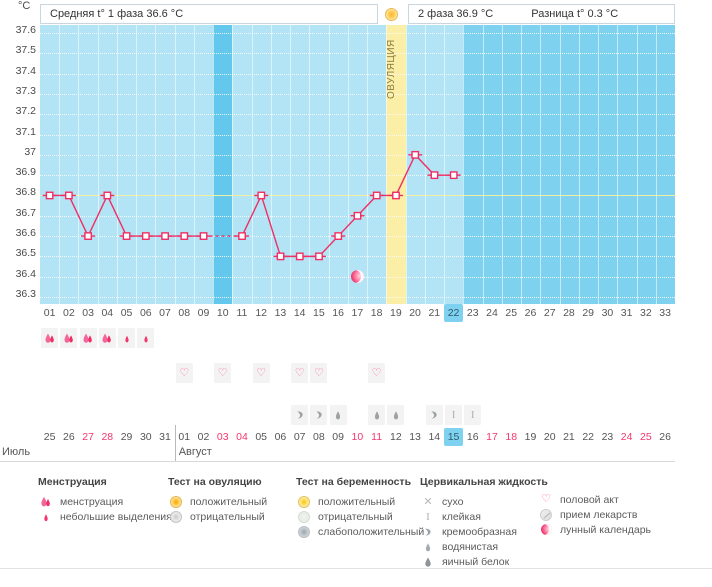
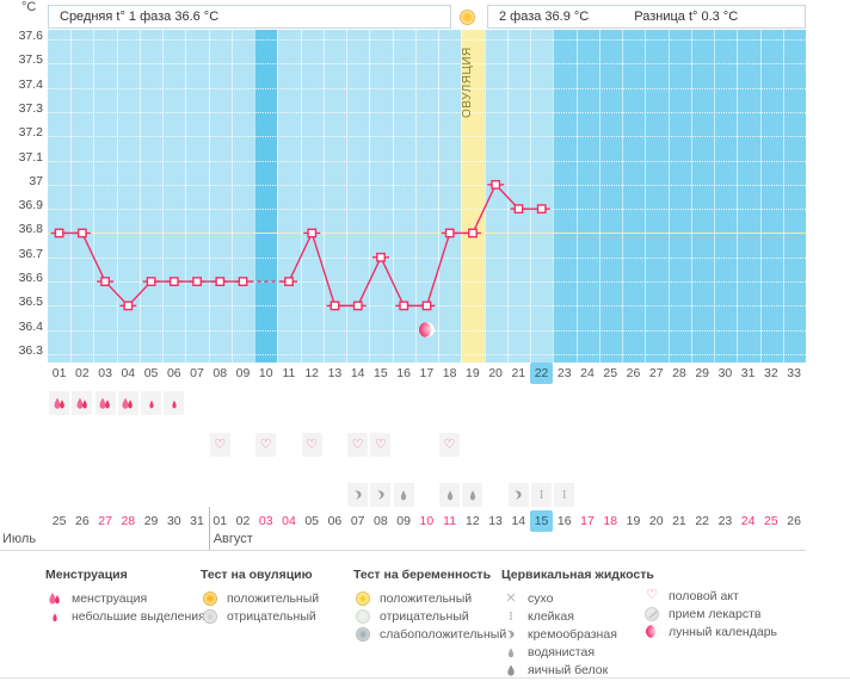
04: 36.8 -> 36.5
15: 36.5 -> 36.7
16: 36.6 -> 36.5
17: 36.7 -> 36.5
